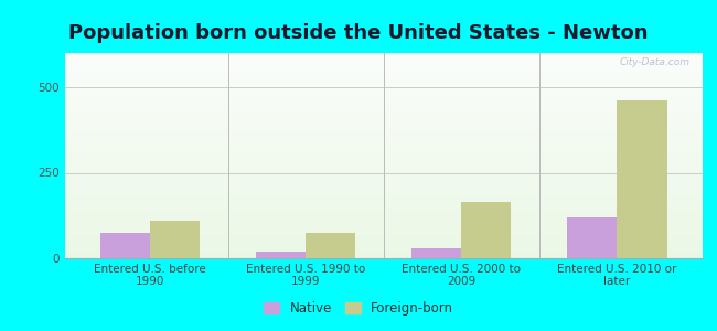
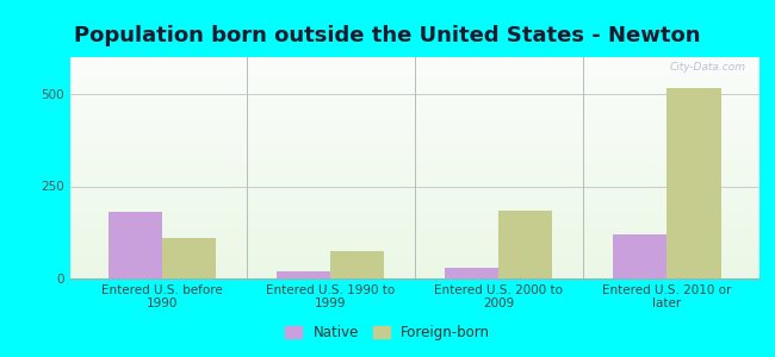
Native/Entered U.S. before 1990: 75 -> 180
Foreign-born/Entered U.S. 2000 to 2009: 165 -> 185
Foreign-born/Entered U.S. 2010 or later: 460 -> 515
